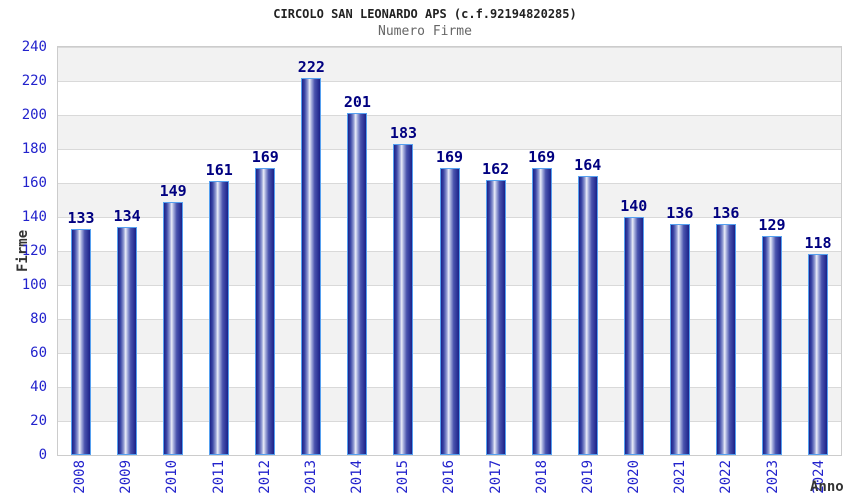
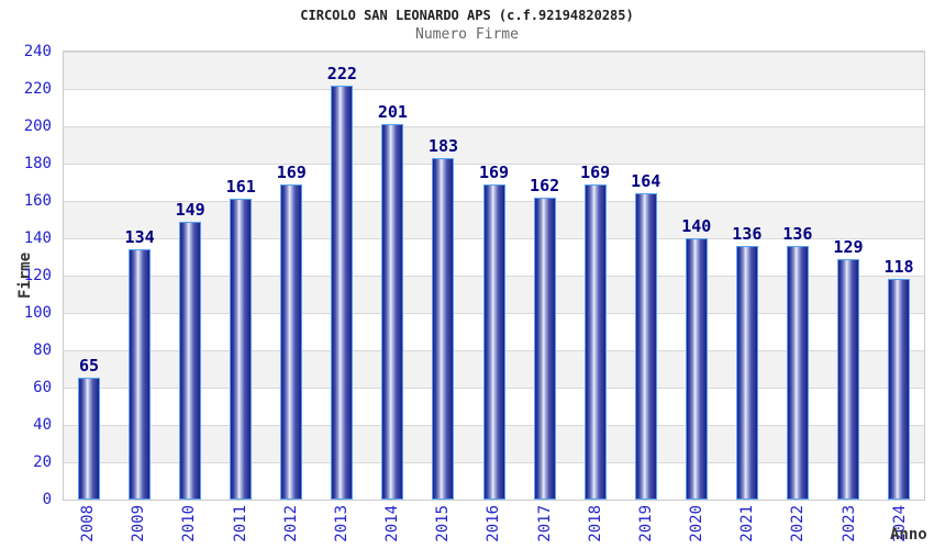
2008: 133 -> 65
